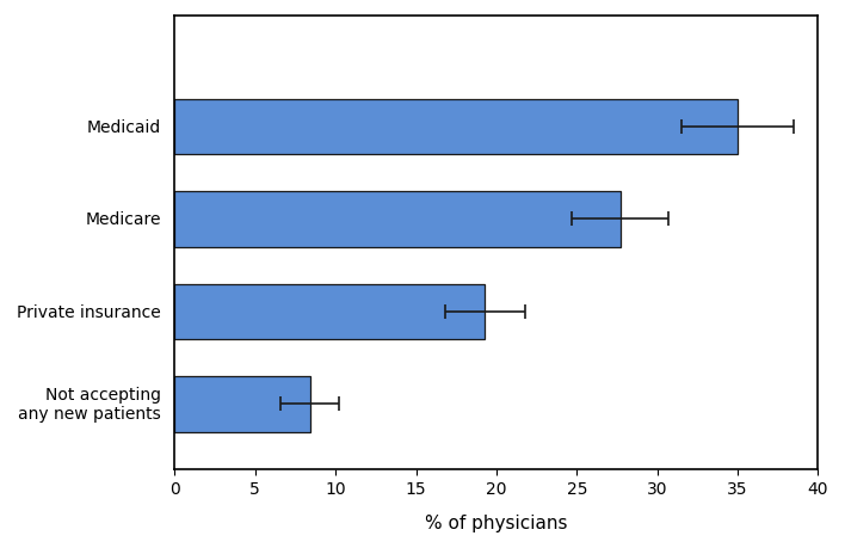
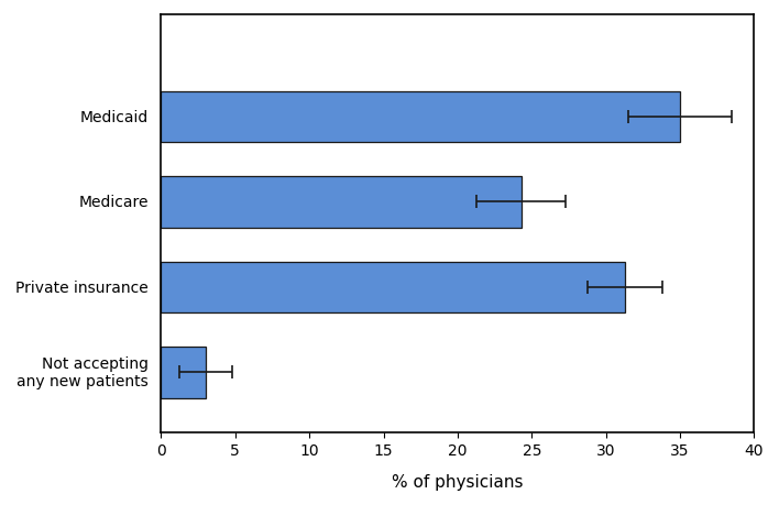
Medicare: 27.7 -> 24.3
Private insurance: 19.3 -> 31.3
Not accepting any new patients: 8.4 -> 3.0
